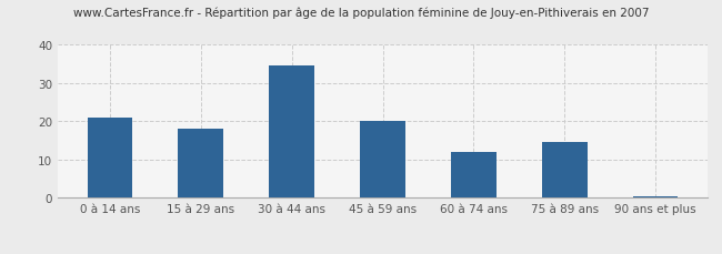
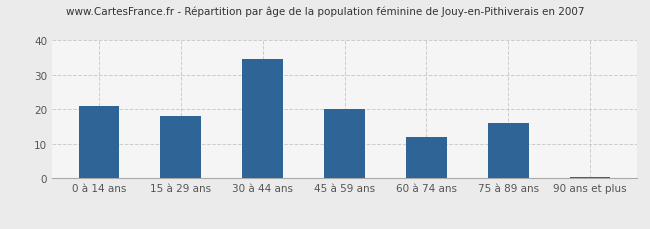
75 à 89 ans: 14.5 -> 16.0
